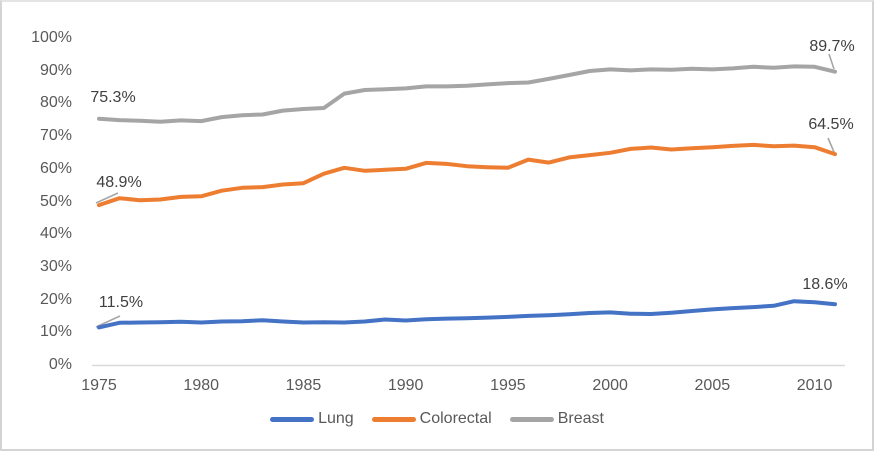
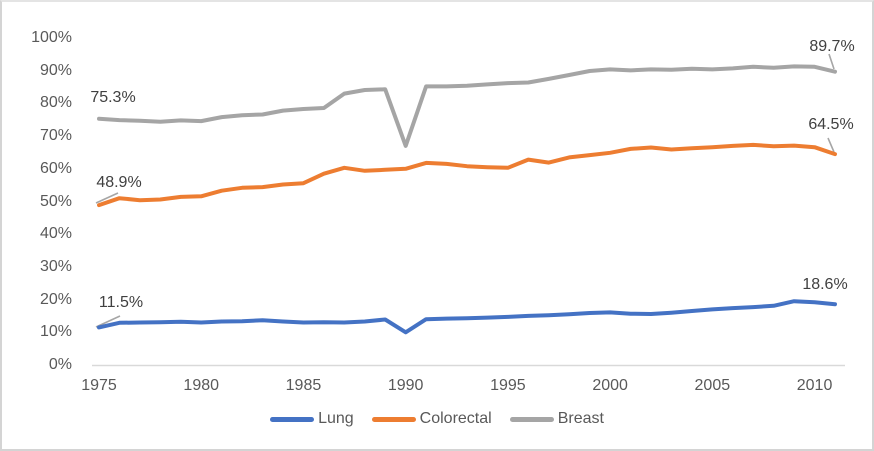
Lung/1990: 14% -> 10%
Breast/1990: 85% -> 67%
